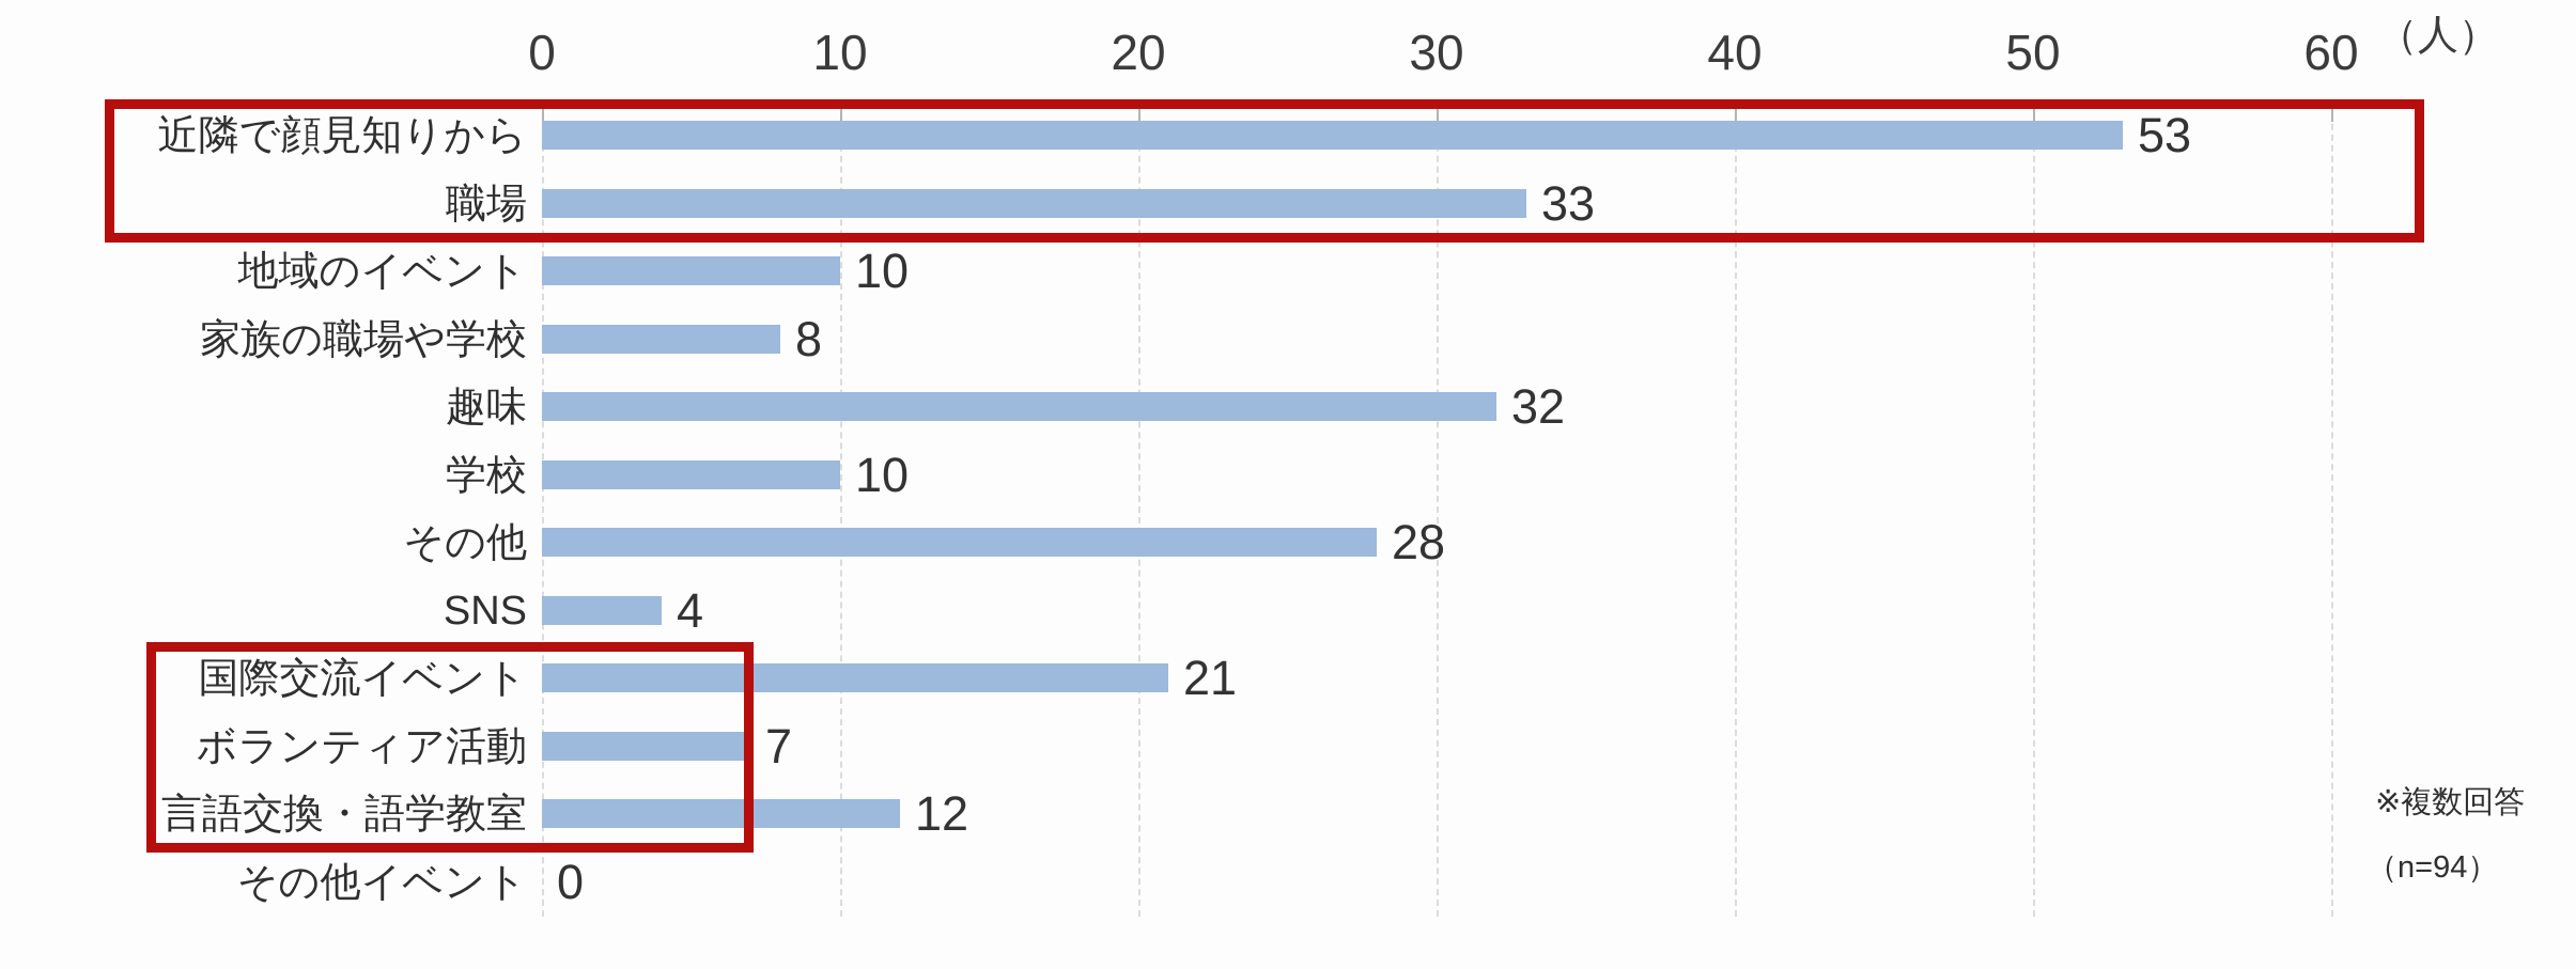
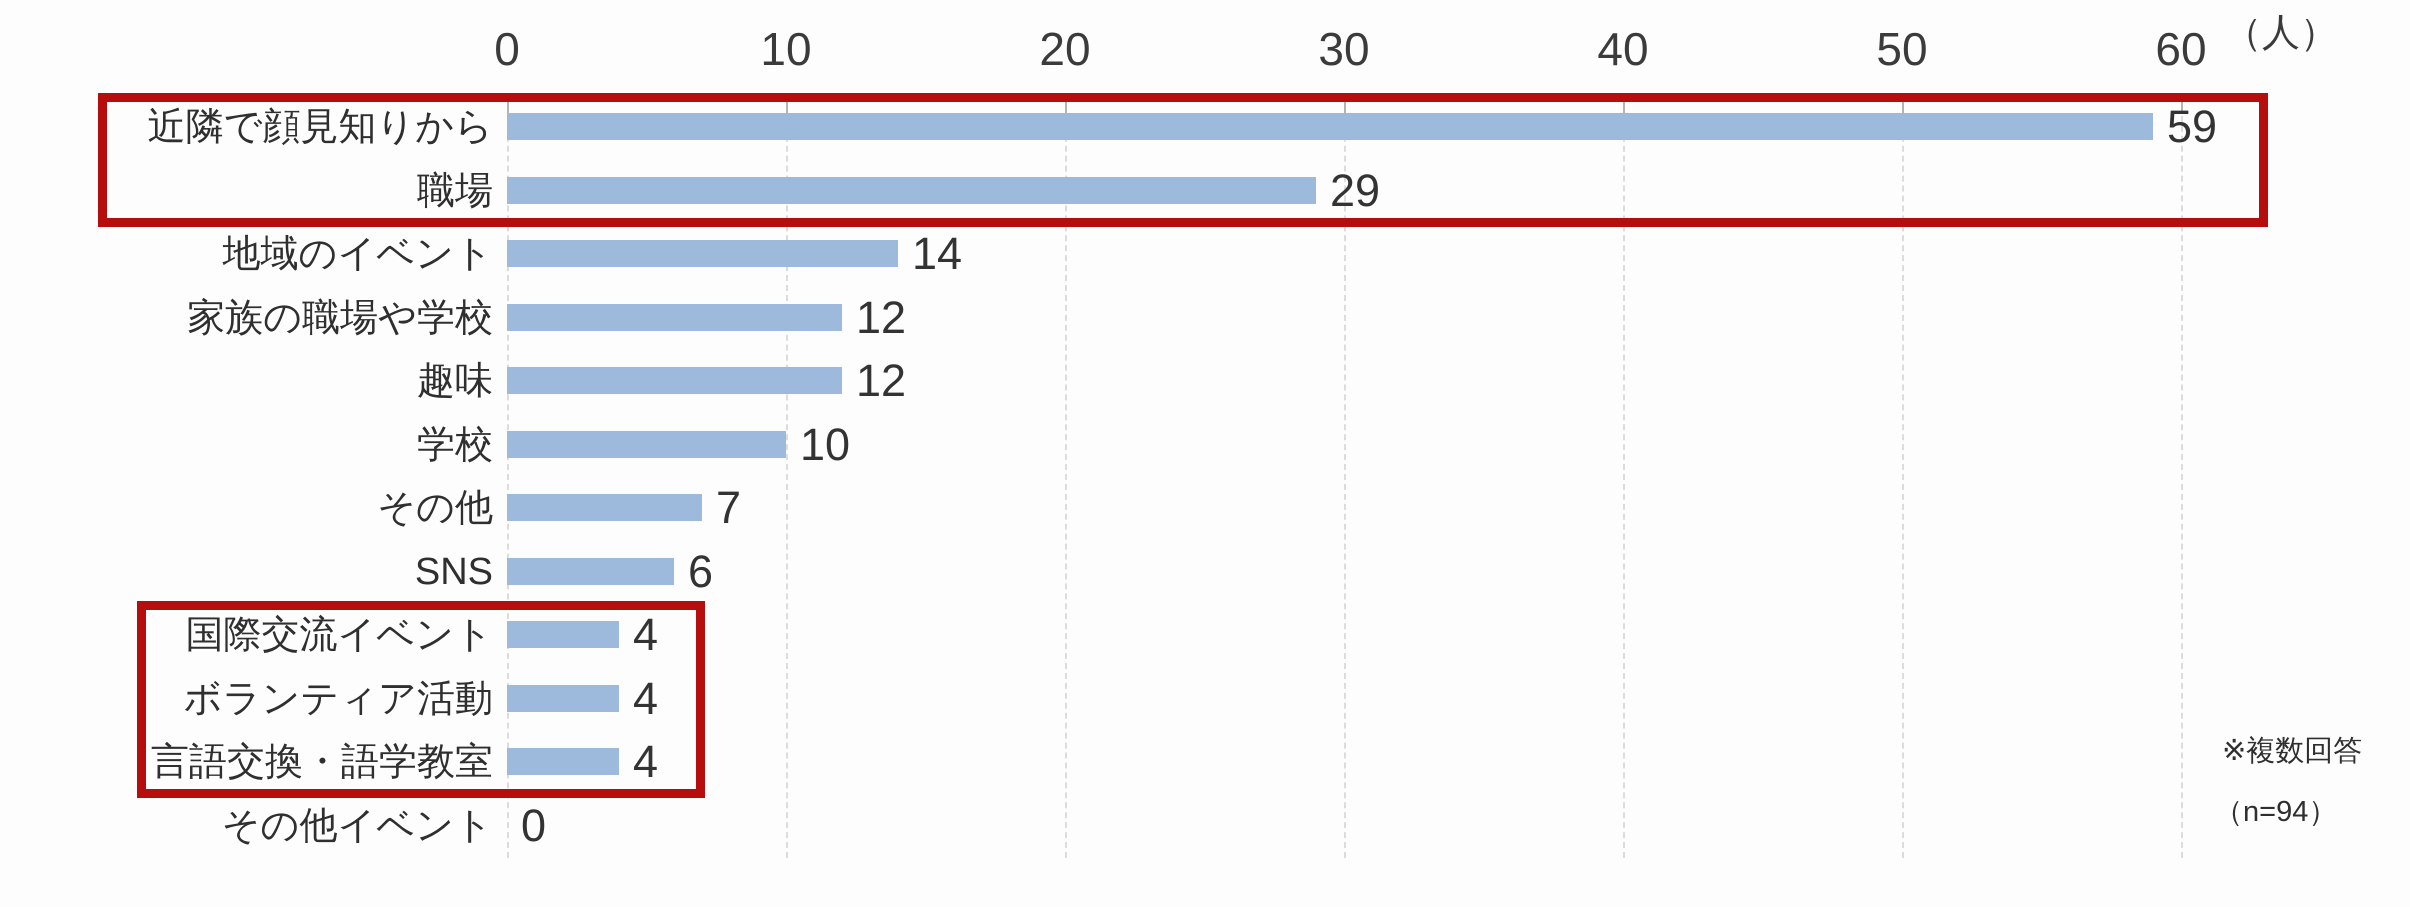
近隣で顔見知りから: 53 -> 59
職場: 33 -> 29
地域のイベント: 10 -> 14
家族の職場や学校: 8 -> 12
趣味: 32 -> 12
その他: 28 -> 7
SNS: 4 -> 6
国際交流イベント: 21 -> 4
ボランティア活動: 7 -> 4
言語交換・語学教室: 12 -> 4
